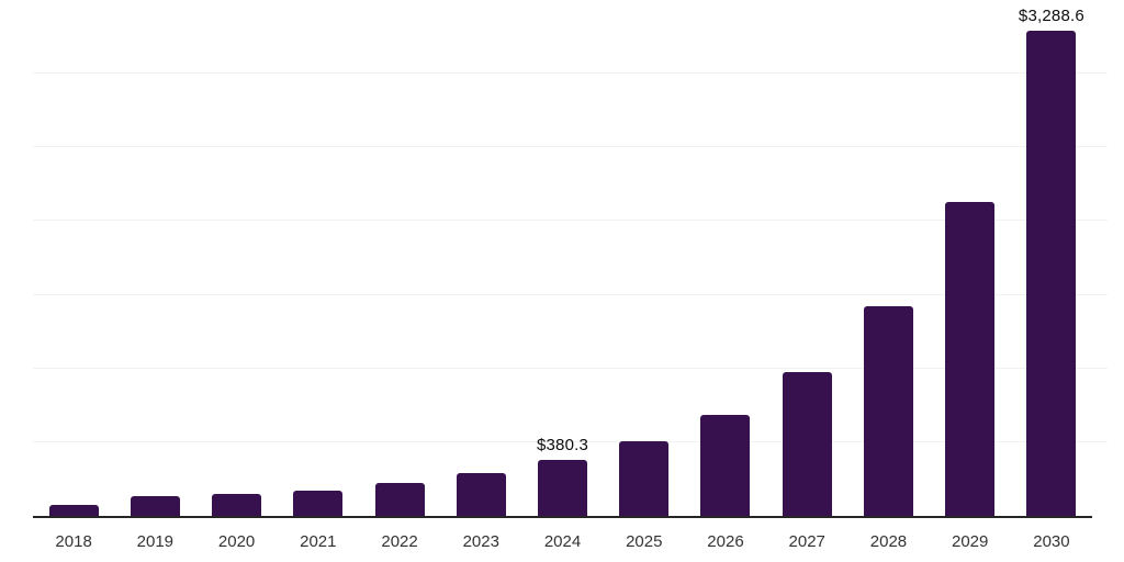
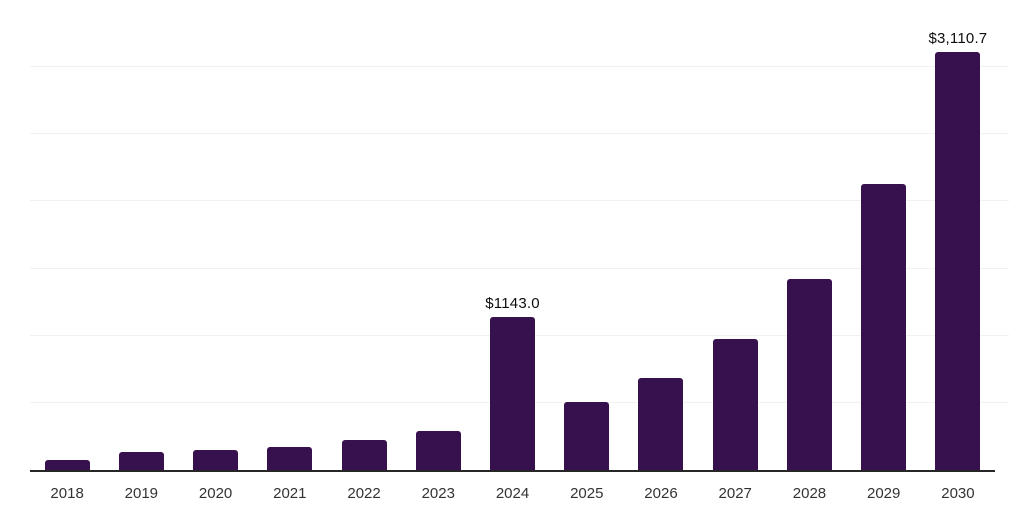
2024: $380.3 -> $1143.0
2030: $3,288.6 -> $3,110.7
